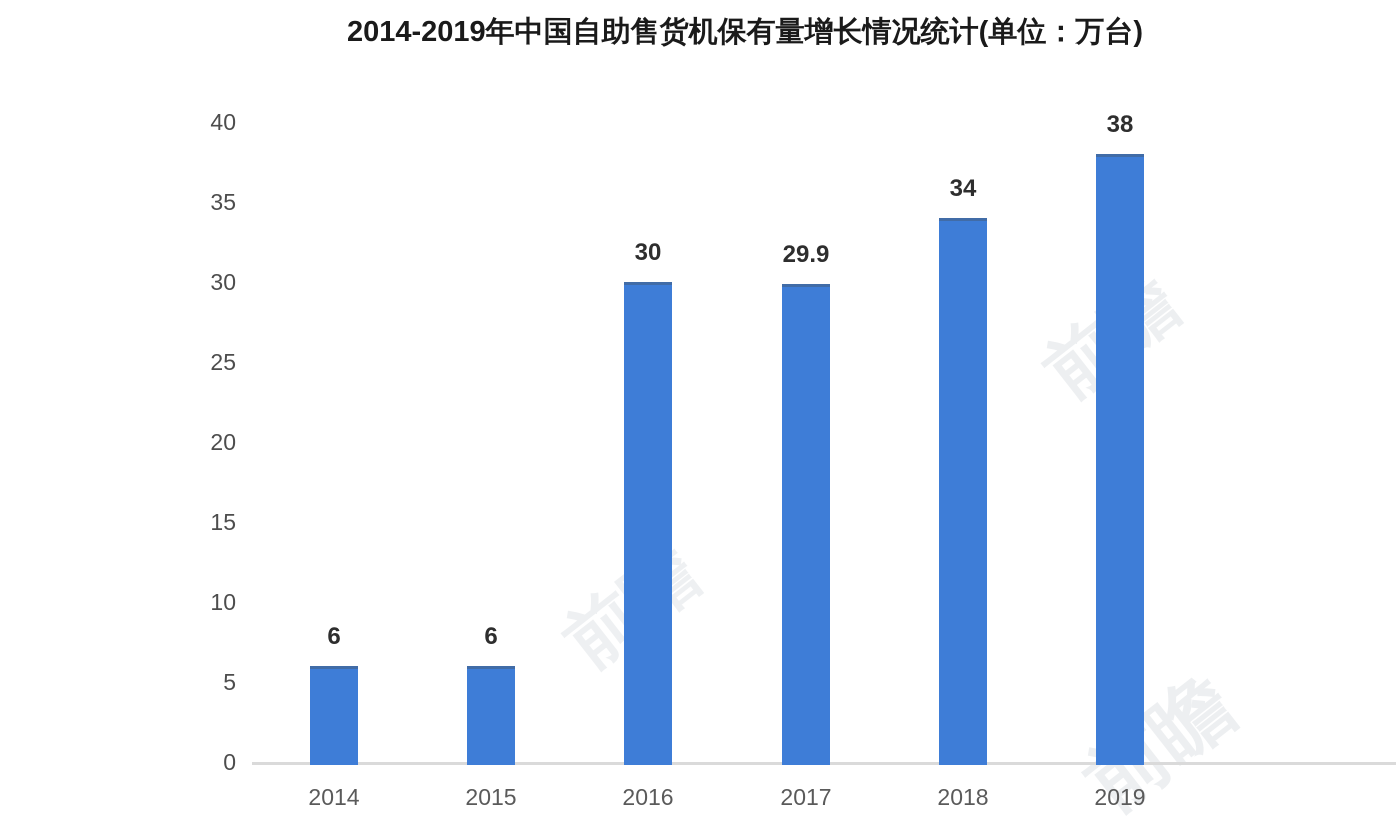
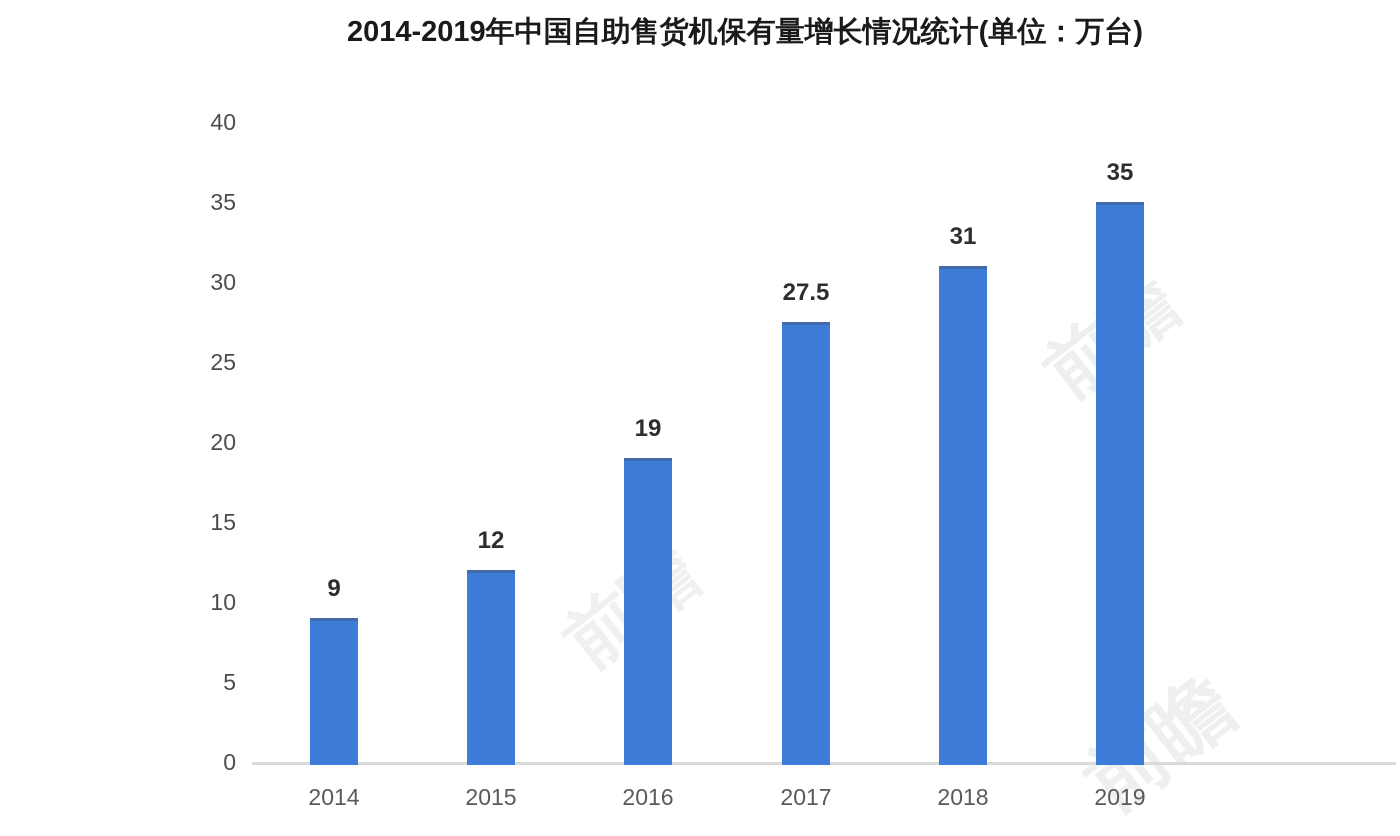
2014: 6 -> 9
2015: 6 -> 12
2016: 30 -> 19
2017: 29.9 -> 27.5
2018: 34 -> 31
2019: 38 -> 35
